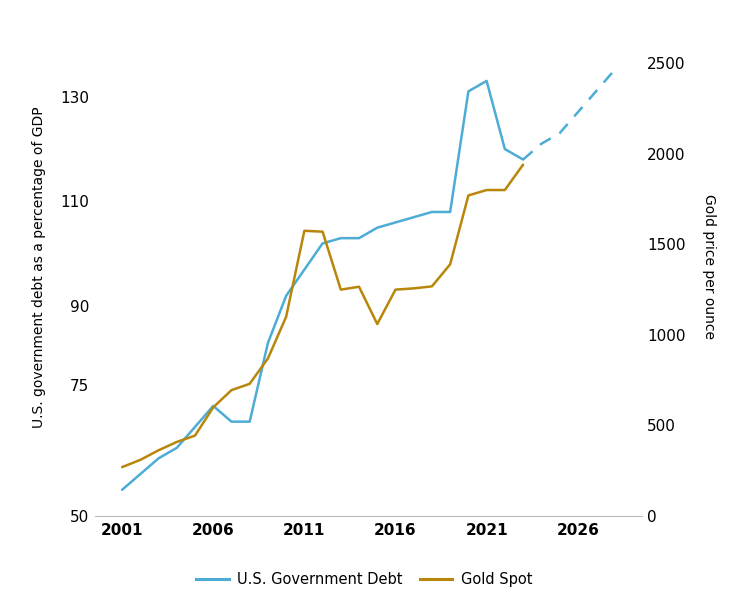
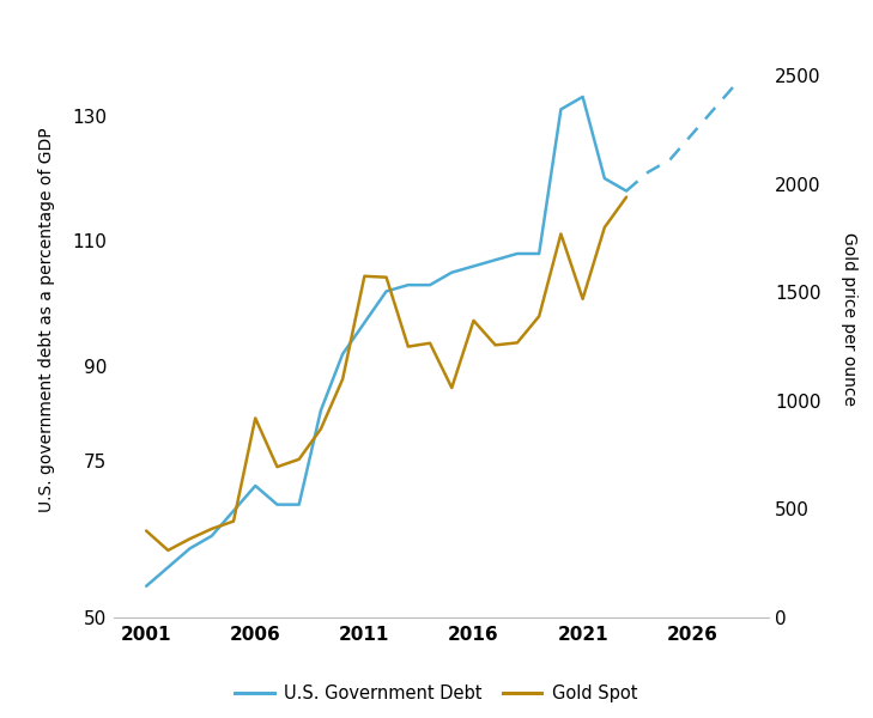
Gold Spot/2001: 270 -> 400
Gold Spot/2006: 600 -> 920
Gold Spot/2016: 1250 -> 1370
Gold Spot/2021: 1800 -> 1470
